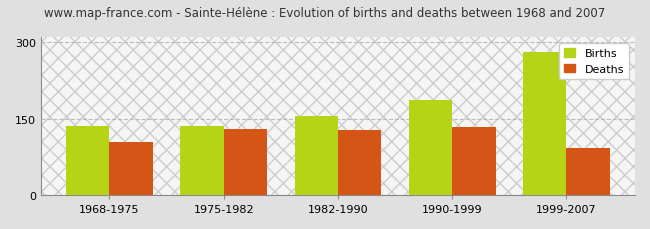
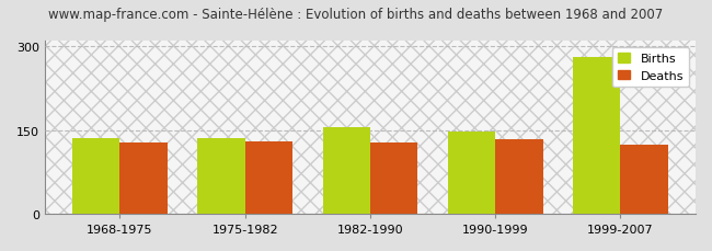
Deaths/1968-1975: 104 -> 128
Births/1990-1999: 186 -> 147
Deaths/1999-2007: 92 -> 124
